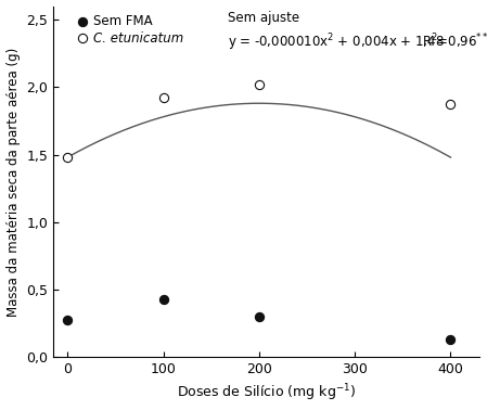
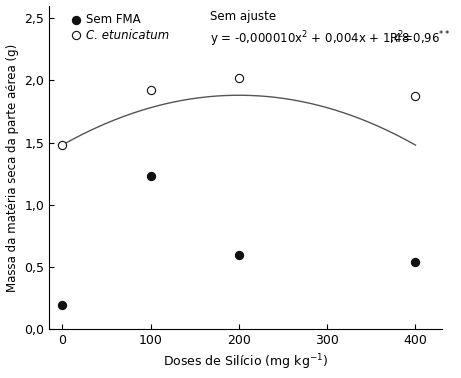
Sem FMA/0: 0,28 -> 0,20
Sem FMA/100: 0,43 -> 1,23
Sem FMA/200: 0,30 -> 0,60
Sem FMA/400: 0,13 -> 0,54
